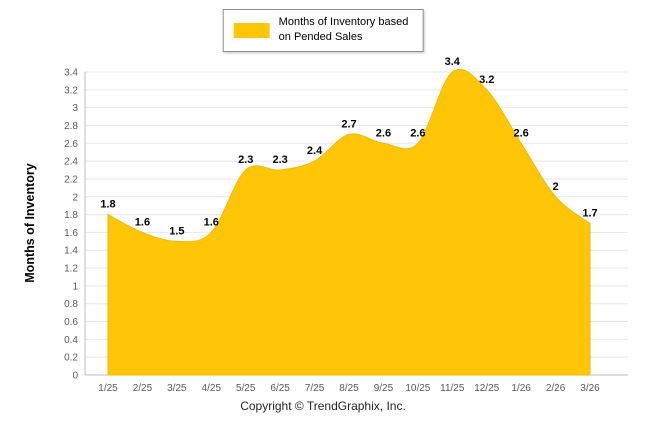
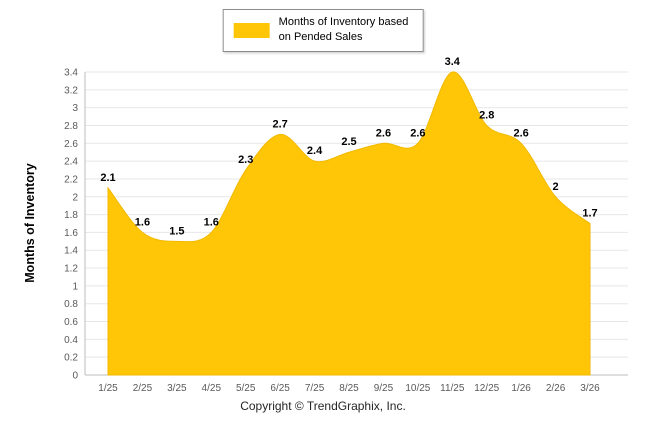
1/25: 1.8 -> 2.1
6/25: 2.3 -> 2.7
8/25: 2.7 -> 2.5
12/25: 3.2 -> 2.8
